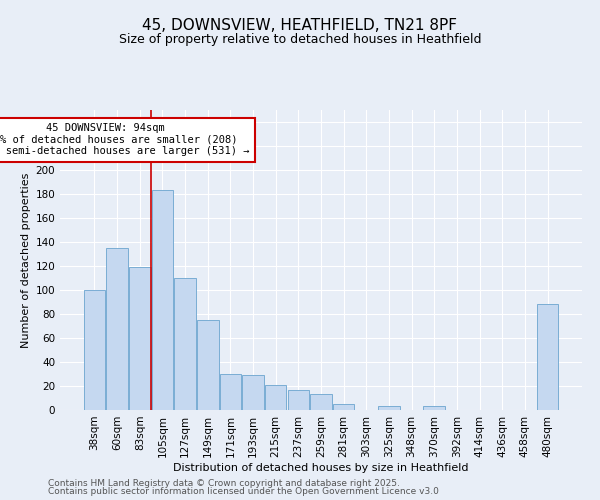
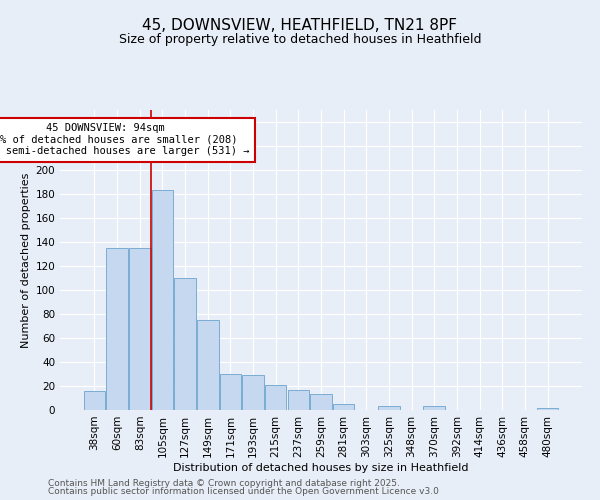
38sqm: 100 -> 16
83sqm: 119 -> 135
480sqm: 88 -> 2
